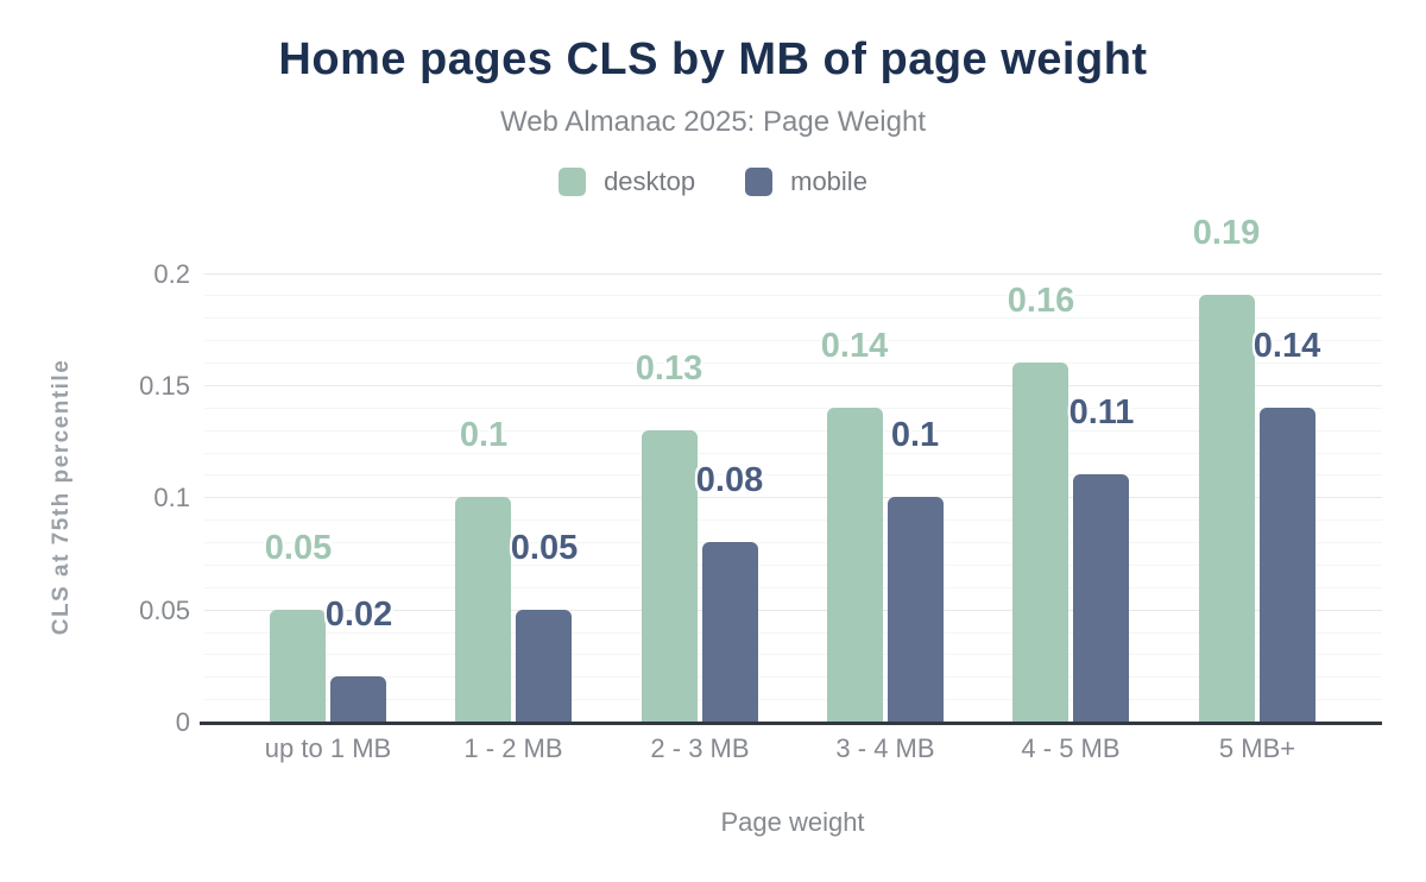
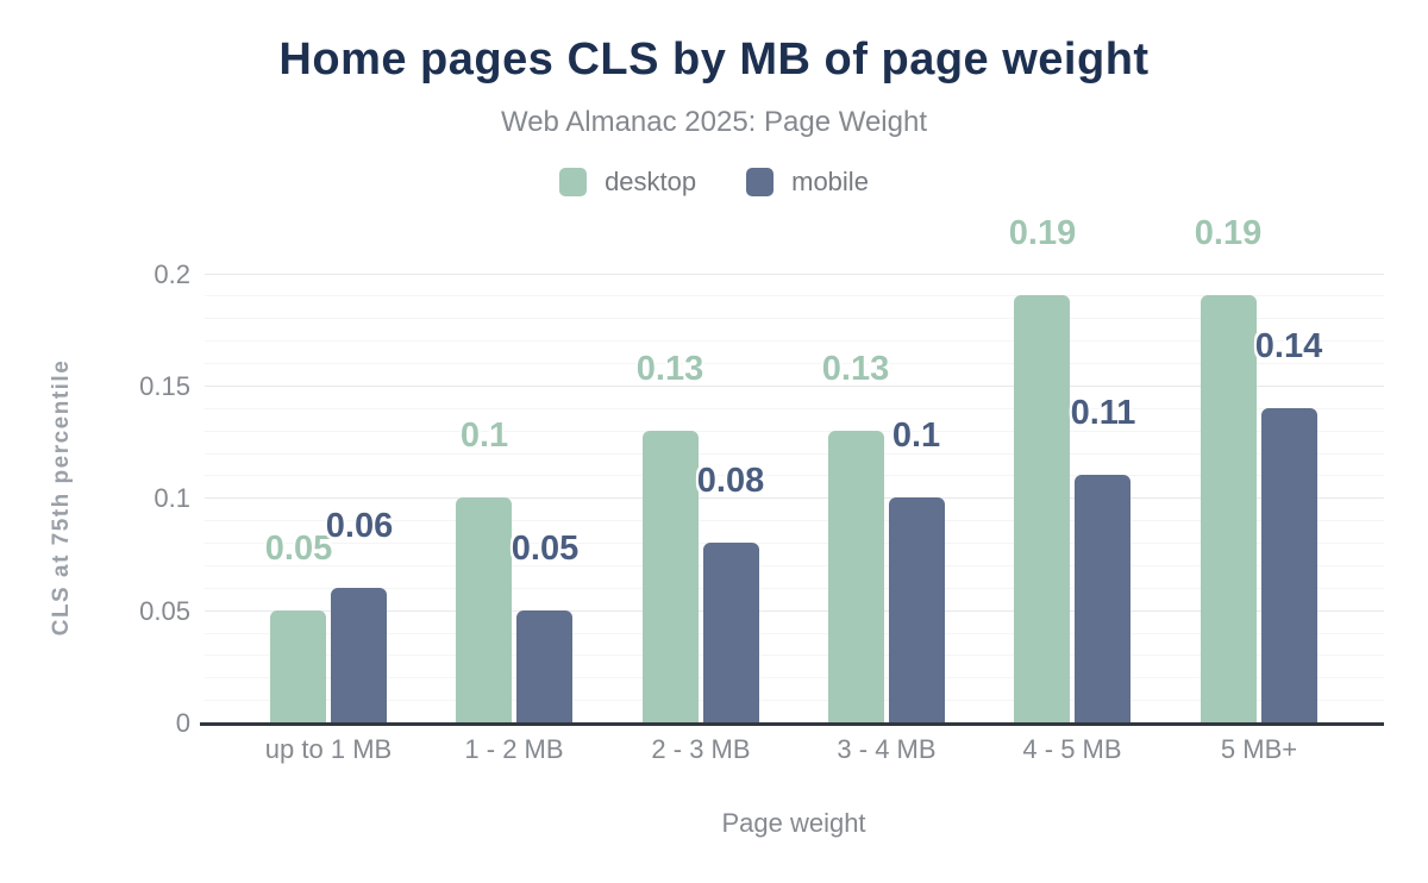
mobile/up to 1 MB: 0.02 -> 0.06
desktop/3 - 4 MB: 0.14 -> 0.13
desktop/4 - 5 MB: 0.16 -> 0.19
